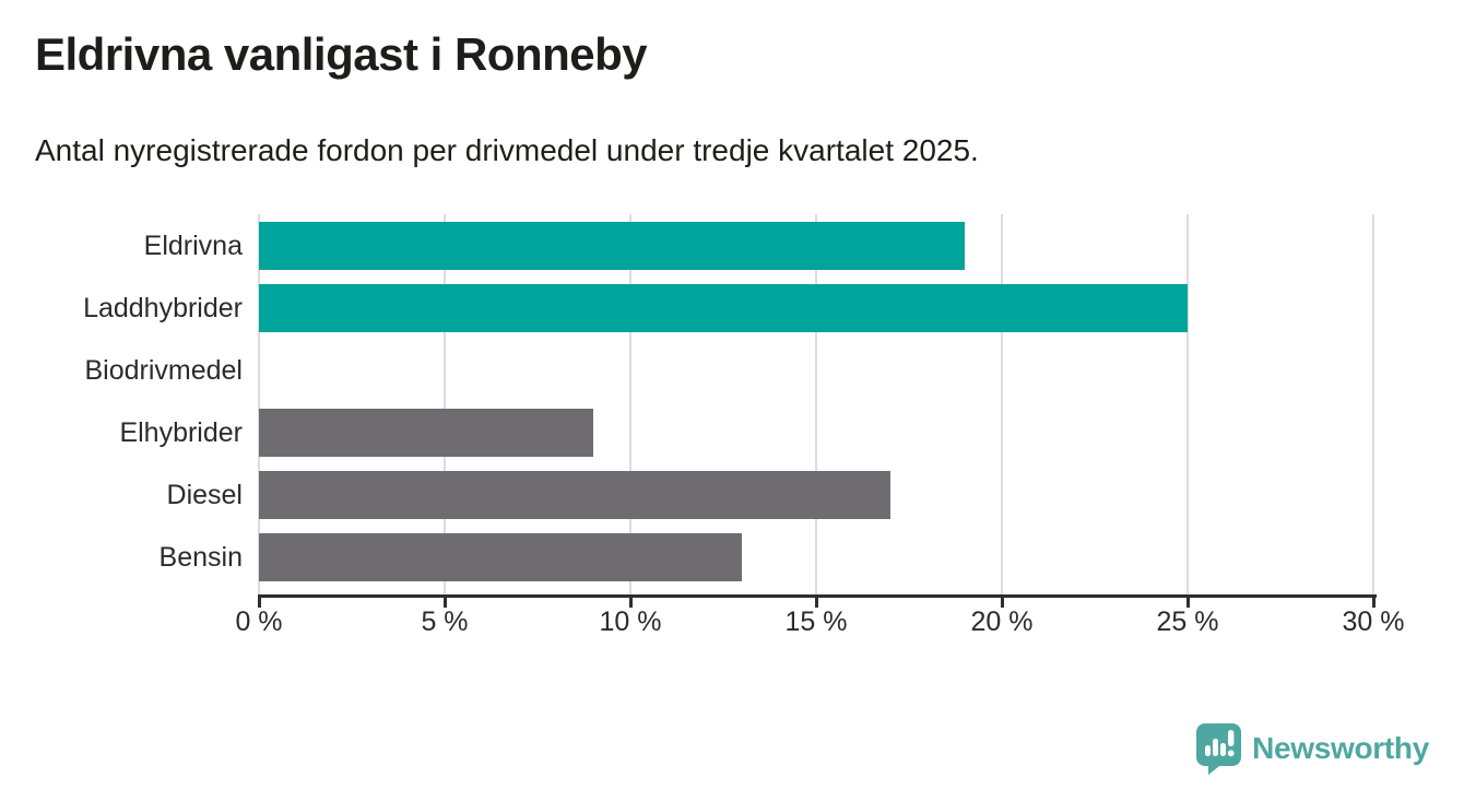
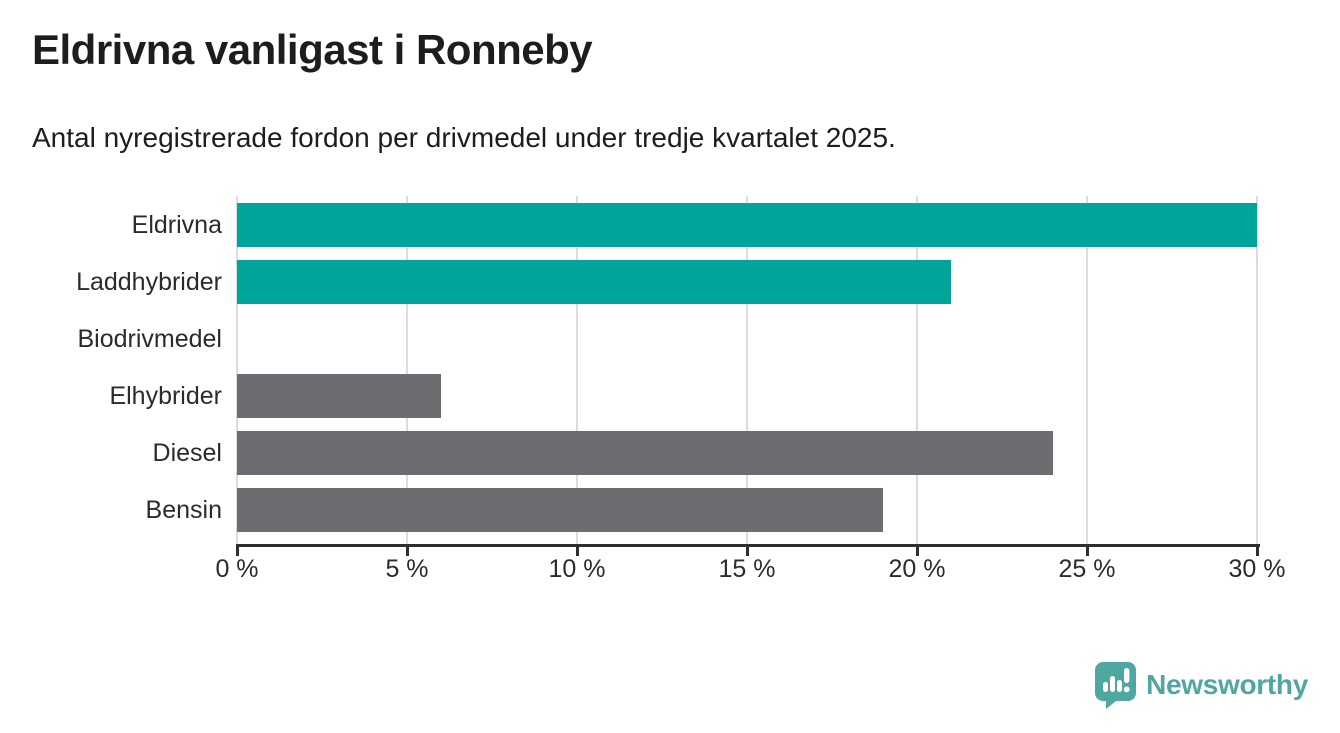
Eldrivna: 19% -> 30%
Laddhybrider: 25% -> 21%
Elhybrider: 9% -> 6%
Diesel: 17% -> 24%
Bensin: 13% -> 19%
